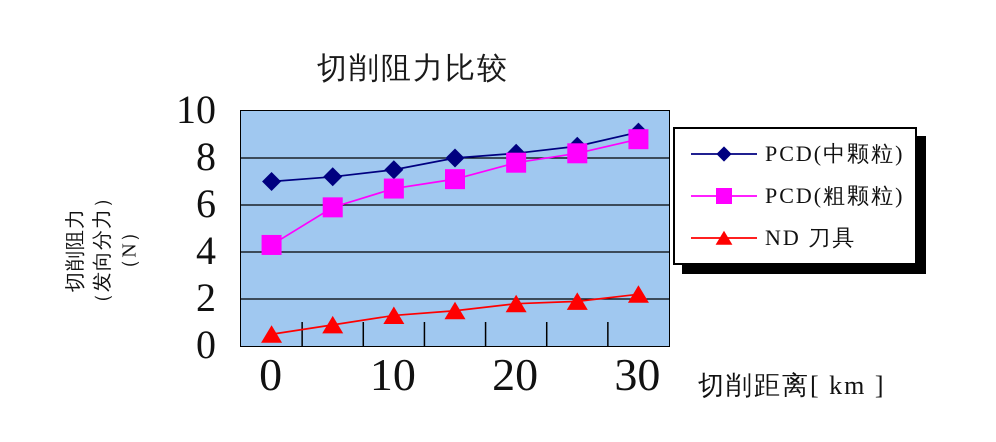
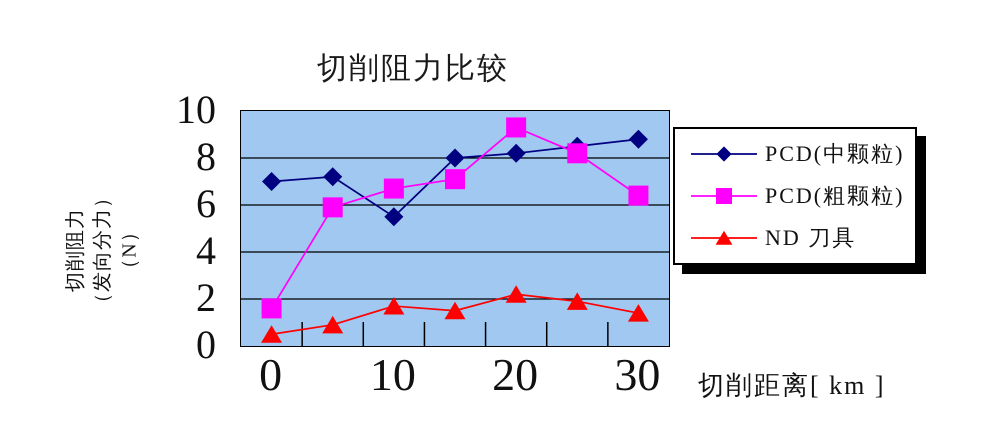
PCD(粗颗粒)/0: 4.3 -> 1.6
PCD(中颗粒)/10: 7.5 -> 5.5
ND 刀具/10: 1.3 -> 1.7
PCD(粗颗粒)/20: 7.8 -> 9.3
ND 刀具/20: 1.8 -> 2.2
PCD(中颗粒)/30: 9.1 -> 8.8
PCD(粗颗粒)/30: 8.8 -> 6.4
ND 刀具/30: 2.2 -> 1.4
